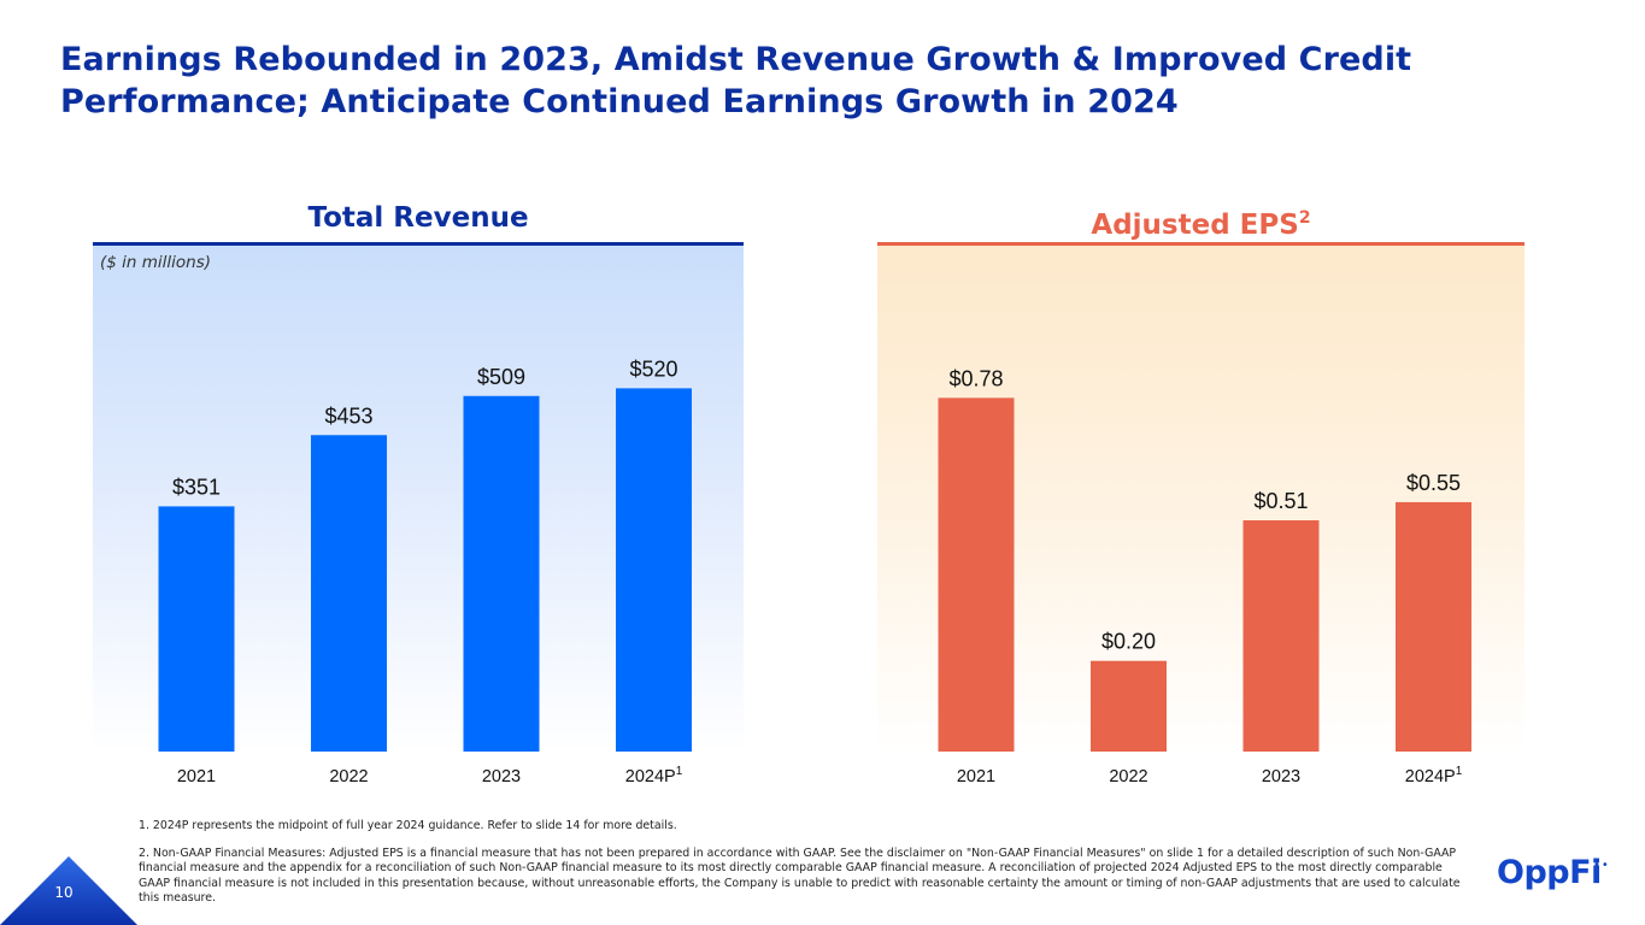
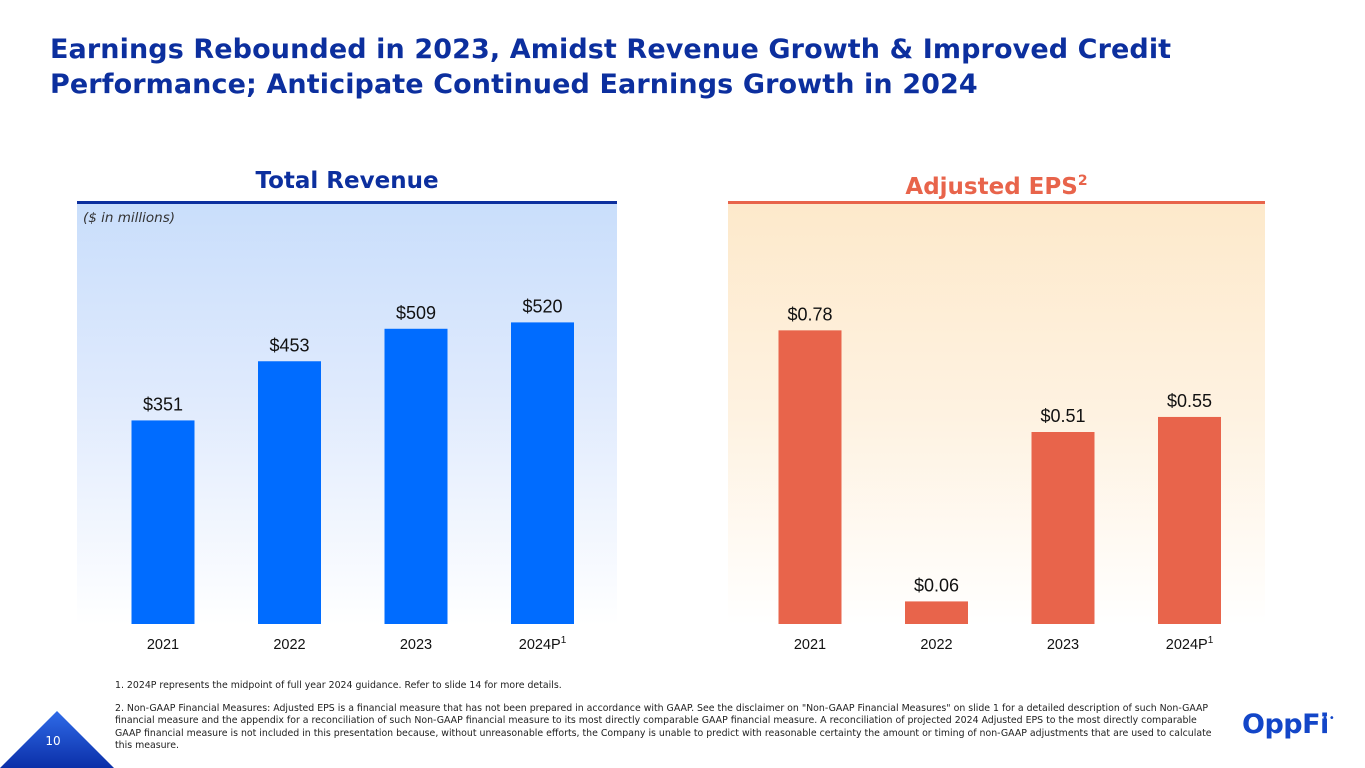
Adjusted EPS/2022: $0.20 -> $0.06
